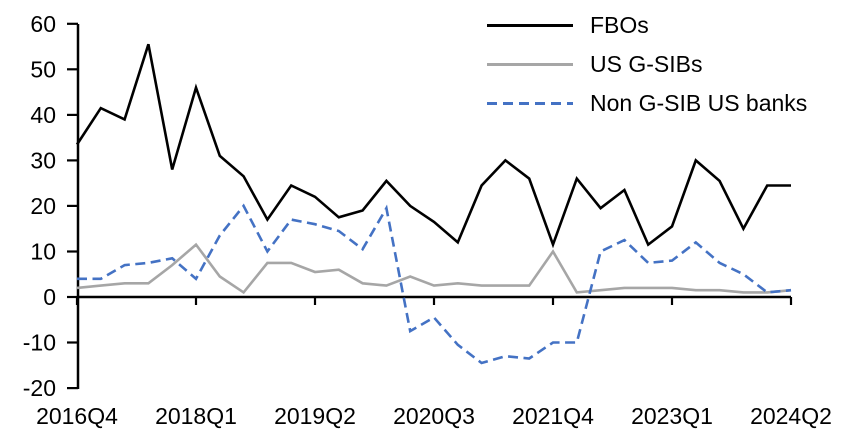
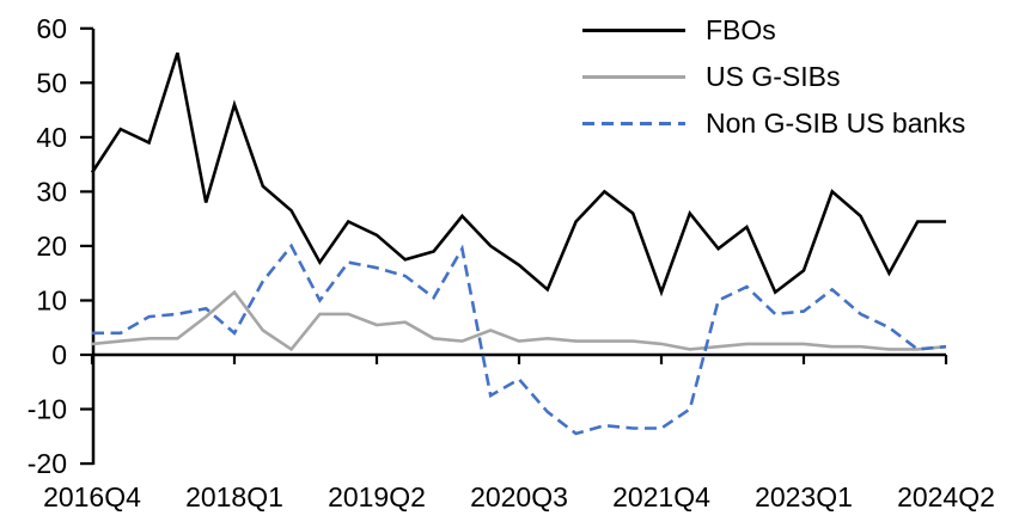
US G-SIBs/2021Q4: 10 -> 2
Non G-SIB US banks/2021Q4: -10 -> -14
